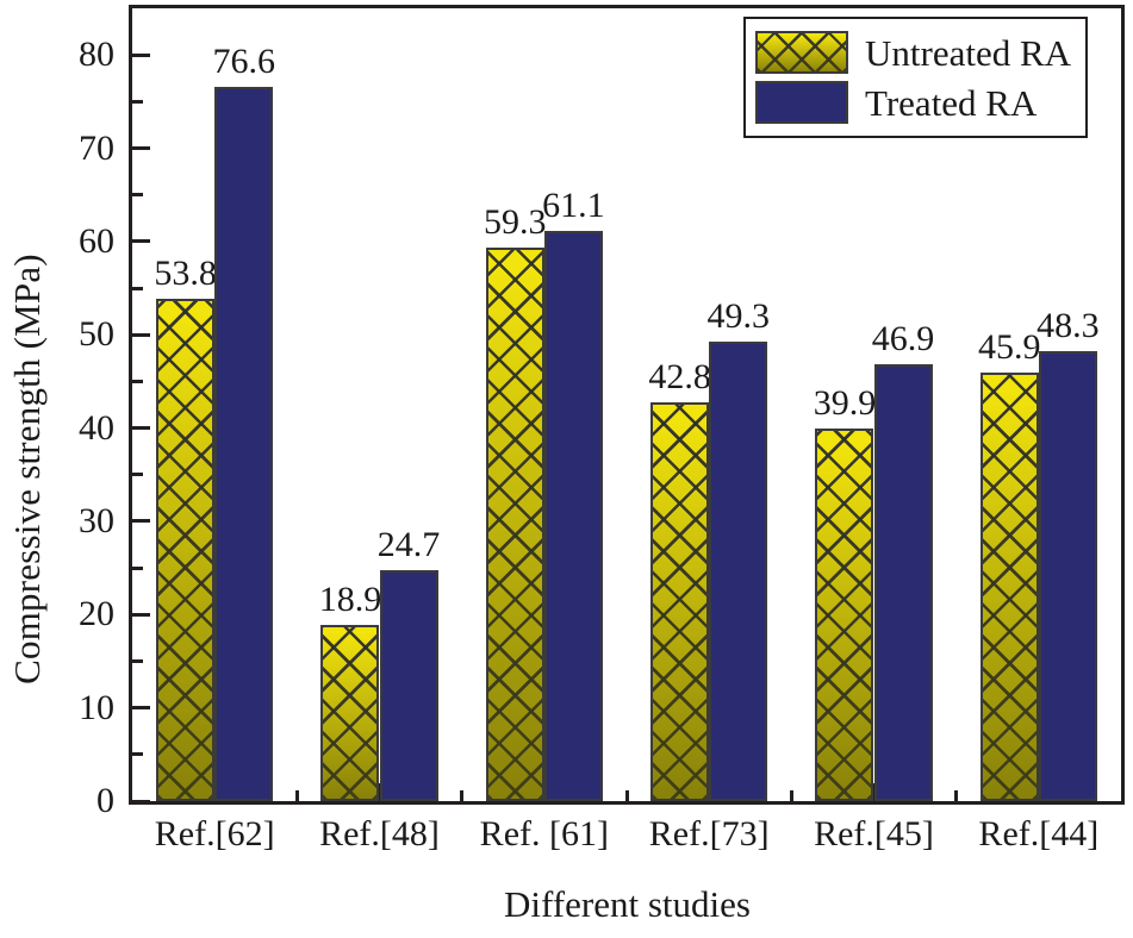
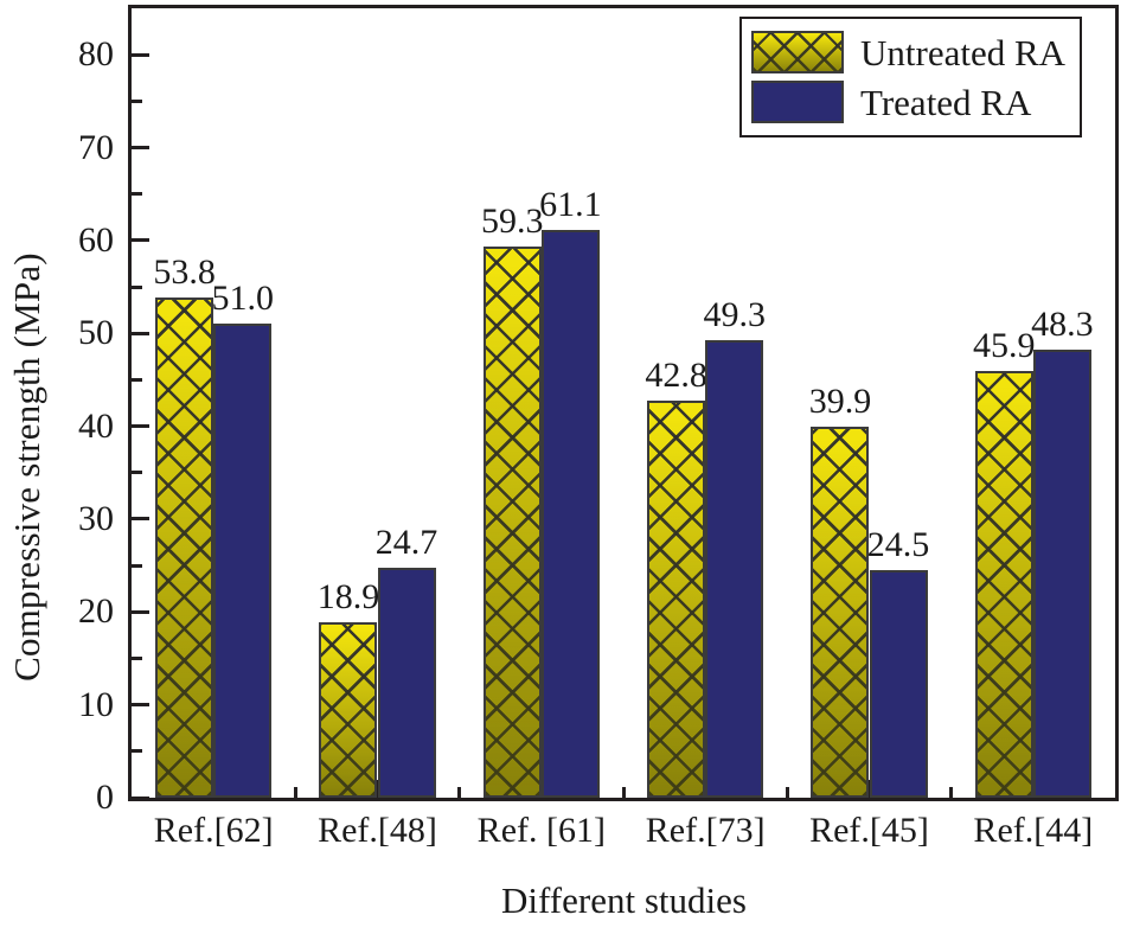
Treated RA/Ref.[62]: 76.6 -> 51.0
Treated RA/Ref.[45]: 46.9 -> 24.5
